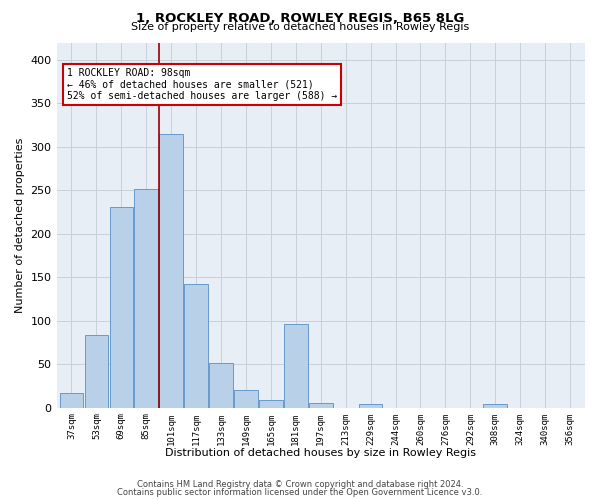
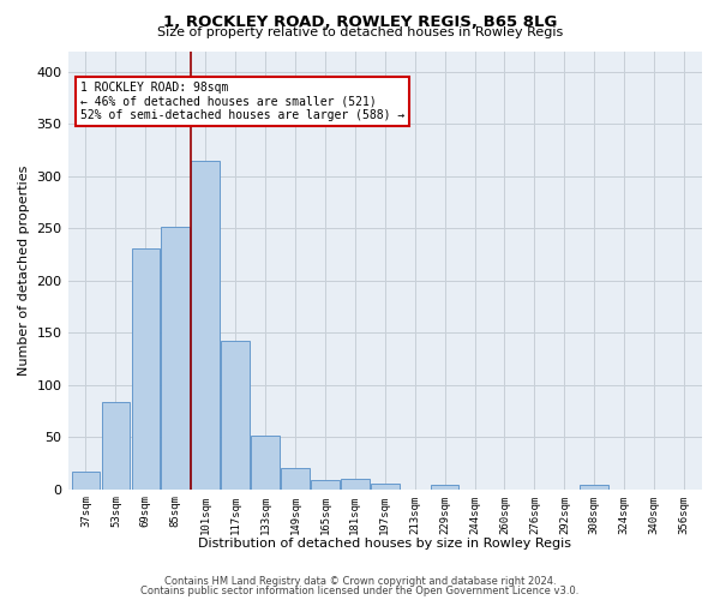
181sqm: 96 -> 10
